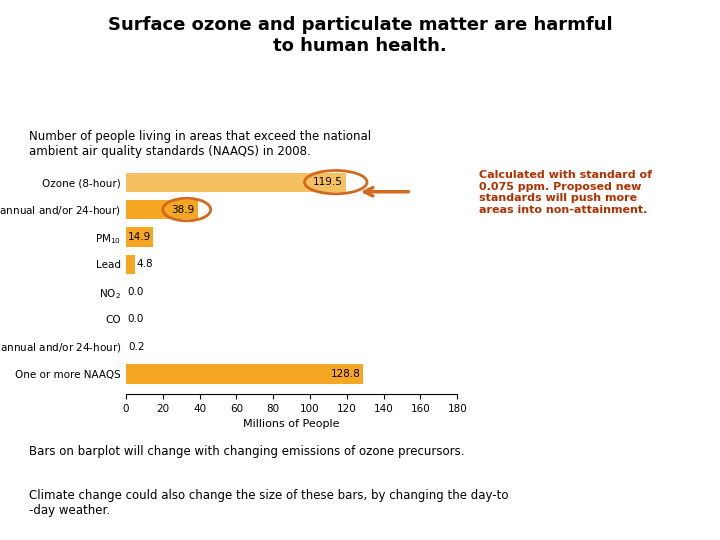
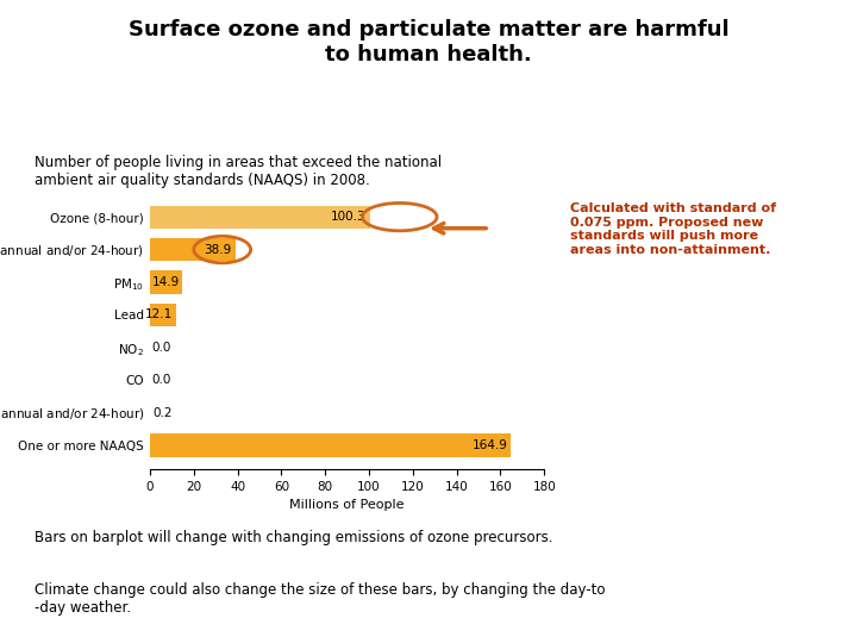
Ozone (8-hour): 119.5 -> 100.3
Lead: 4.8 -> 12.1
One or more NAAQS: 128.8 -> 164.9
